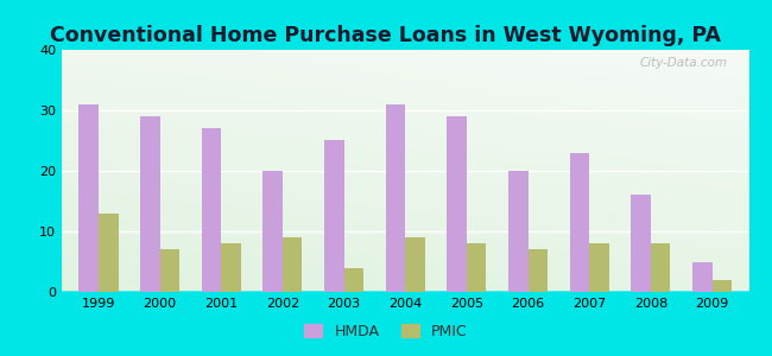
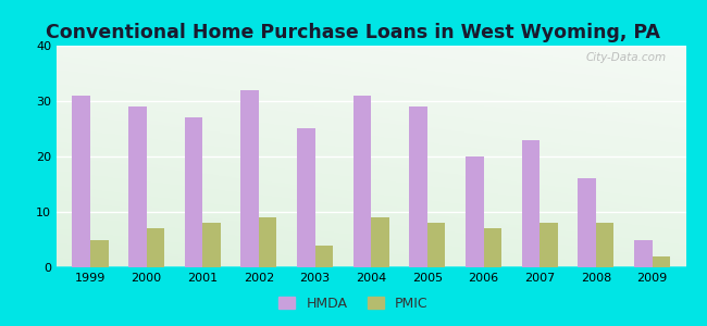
PMIC/1999: 13 -> 5
HMDA/2002: 20 -> 32
